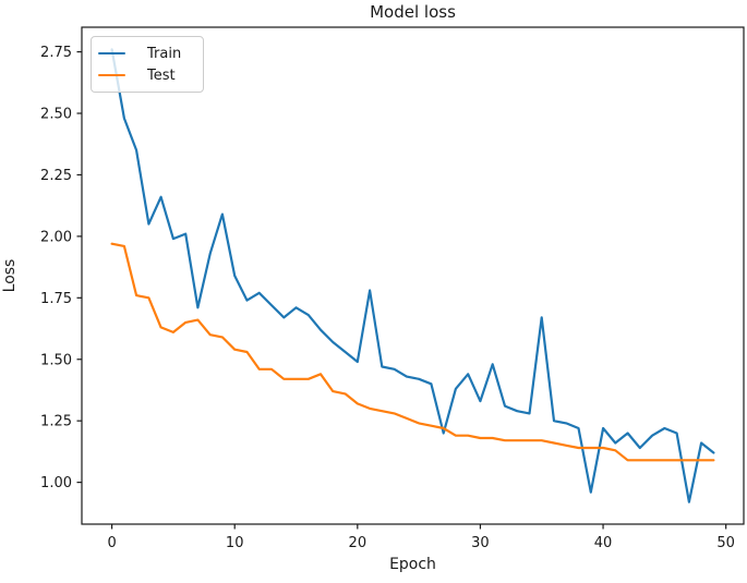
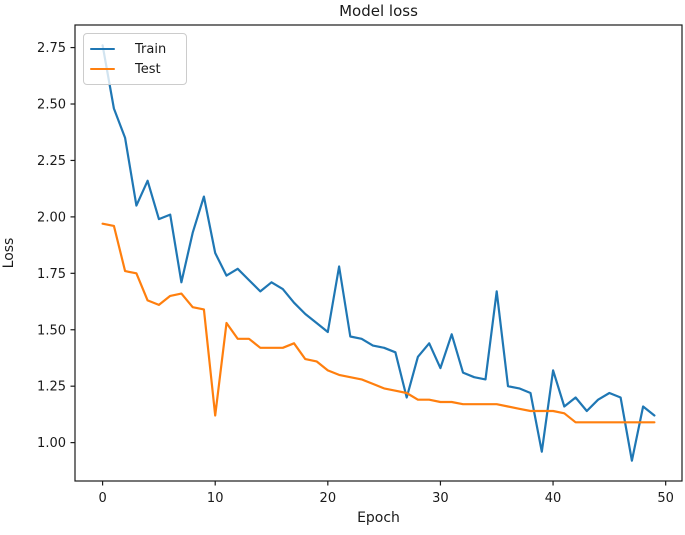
Test/10: 1.54 -> 1.12
Train/40: 1.22 -> 1.32
